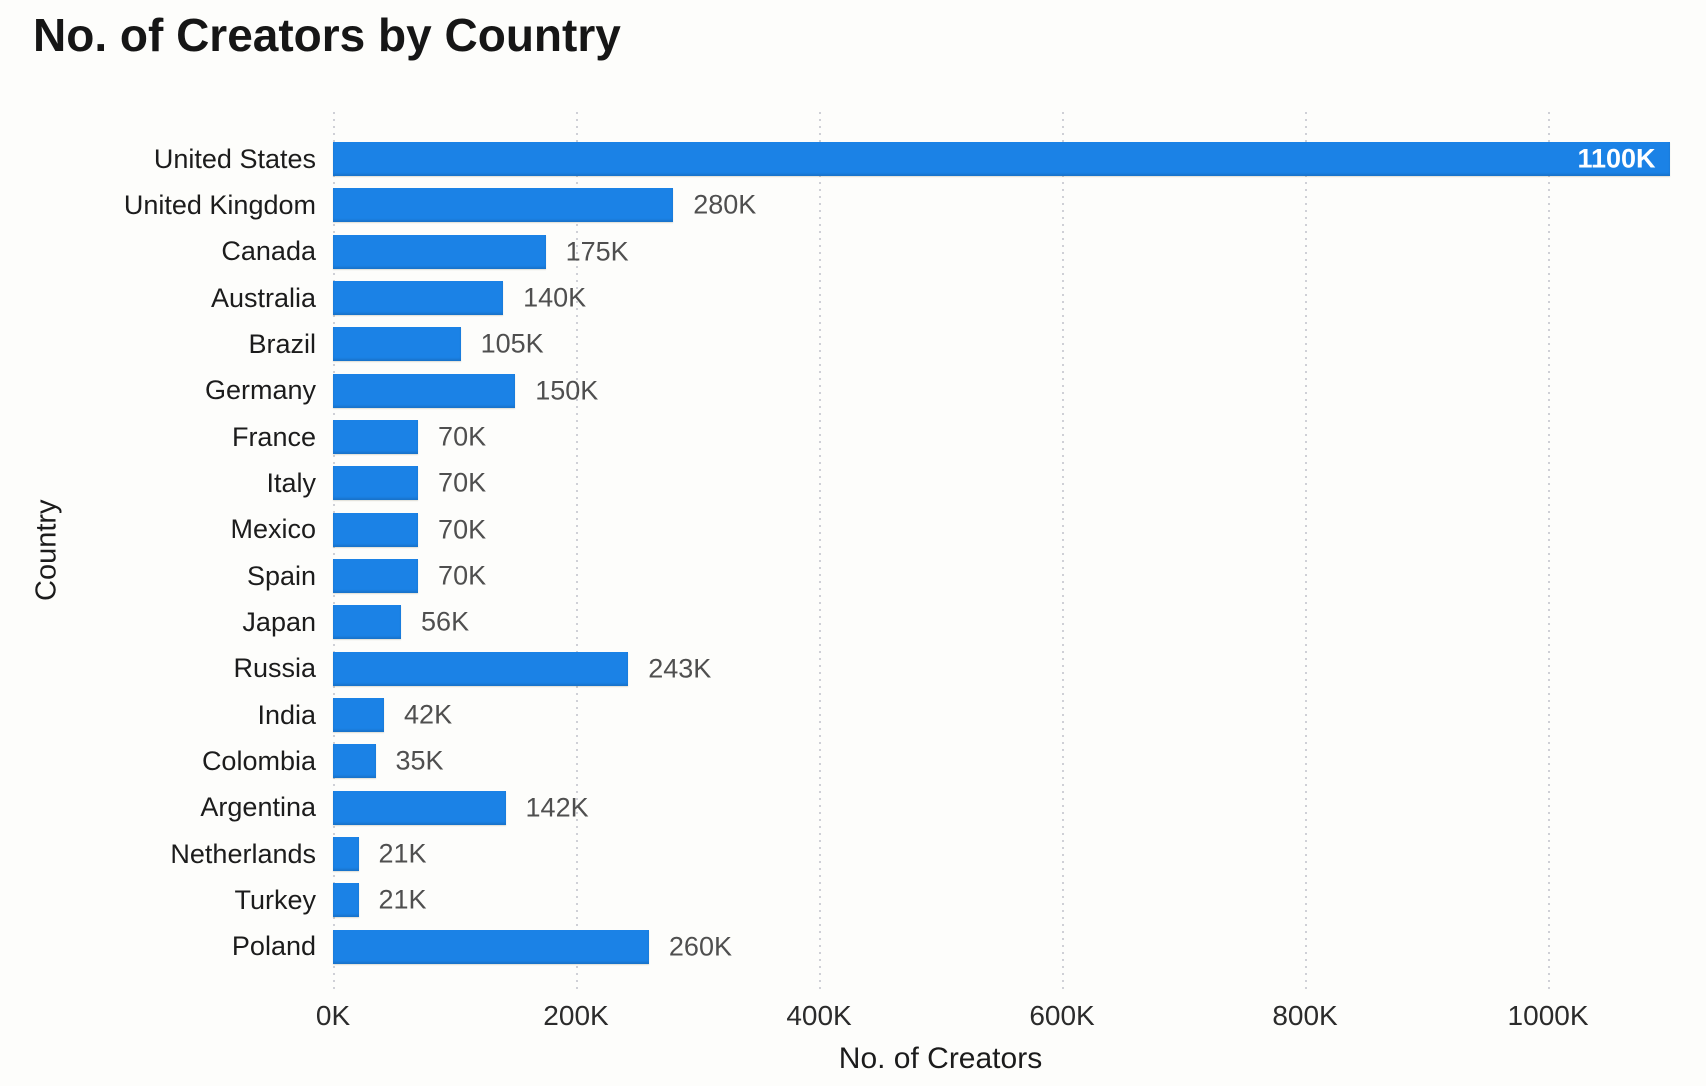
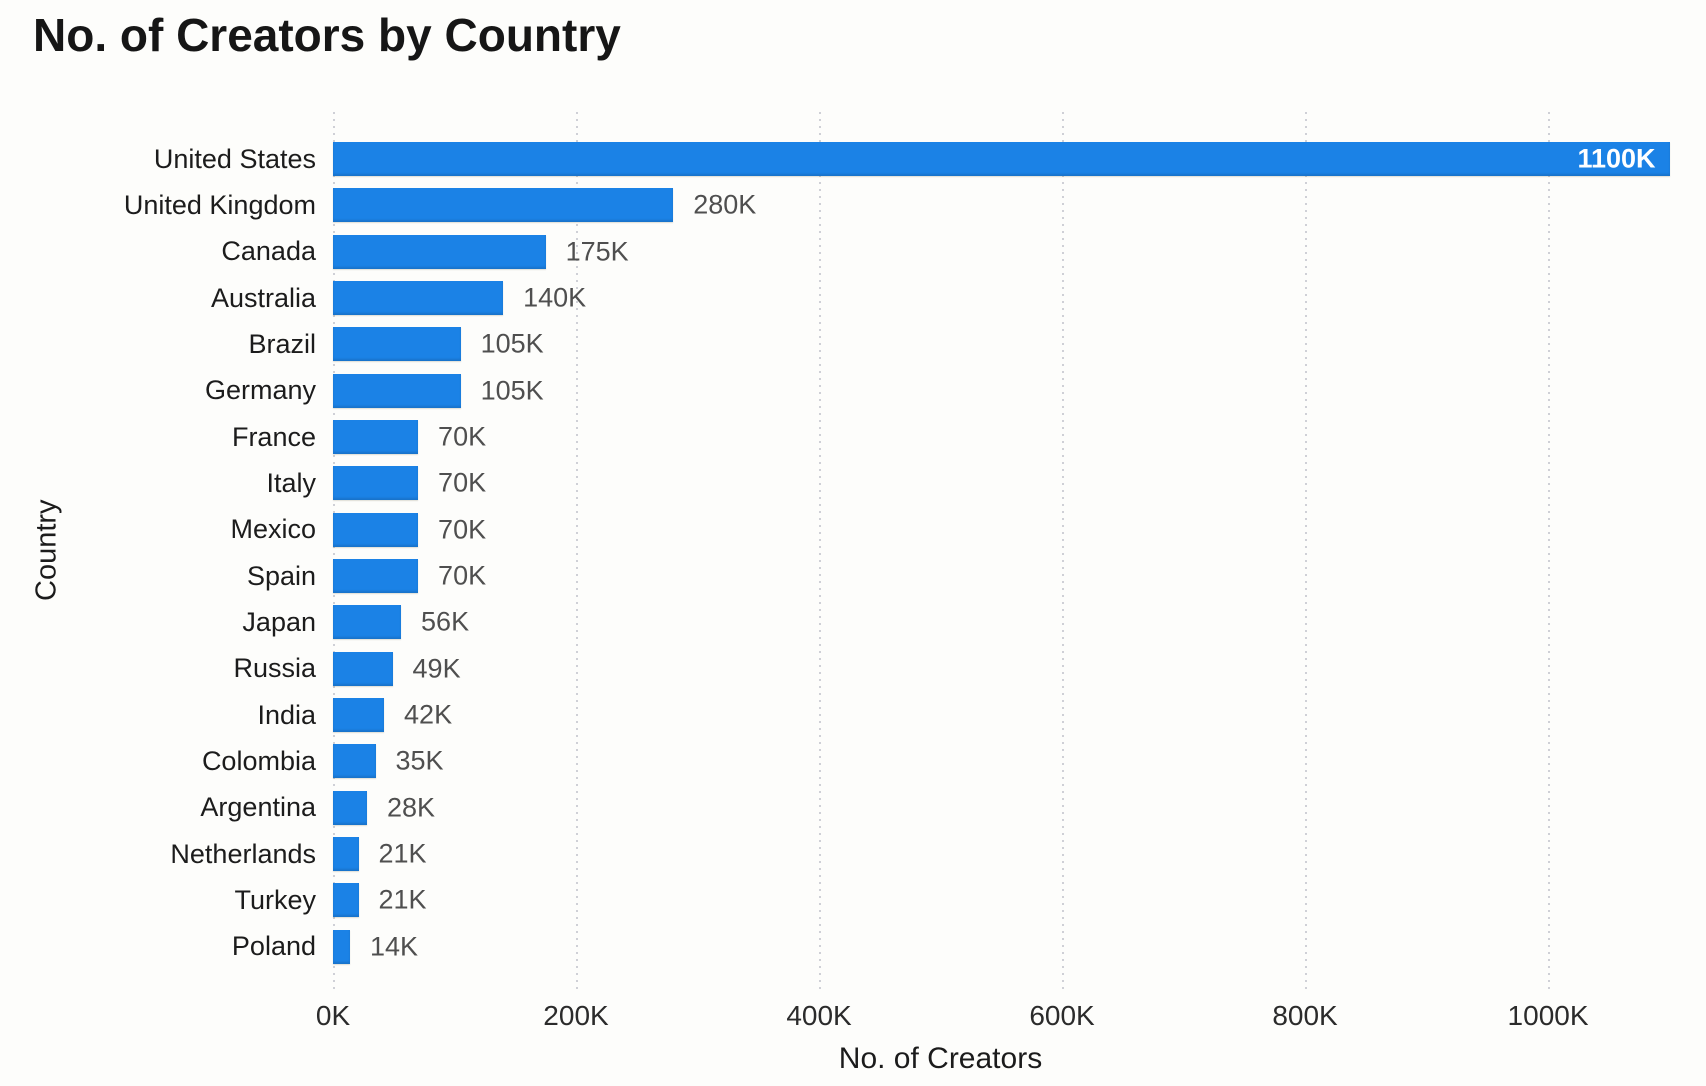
Germany: 150K -> 105K
Russia: 243K -> 49K
Argentina: 142K -> 28K
Poland: 260K -> 14K
